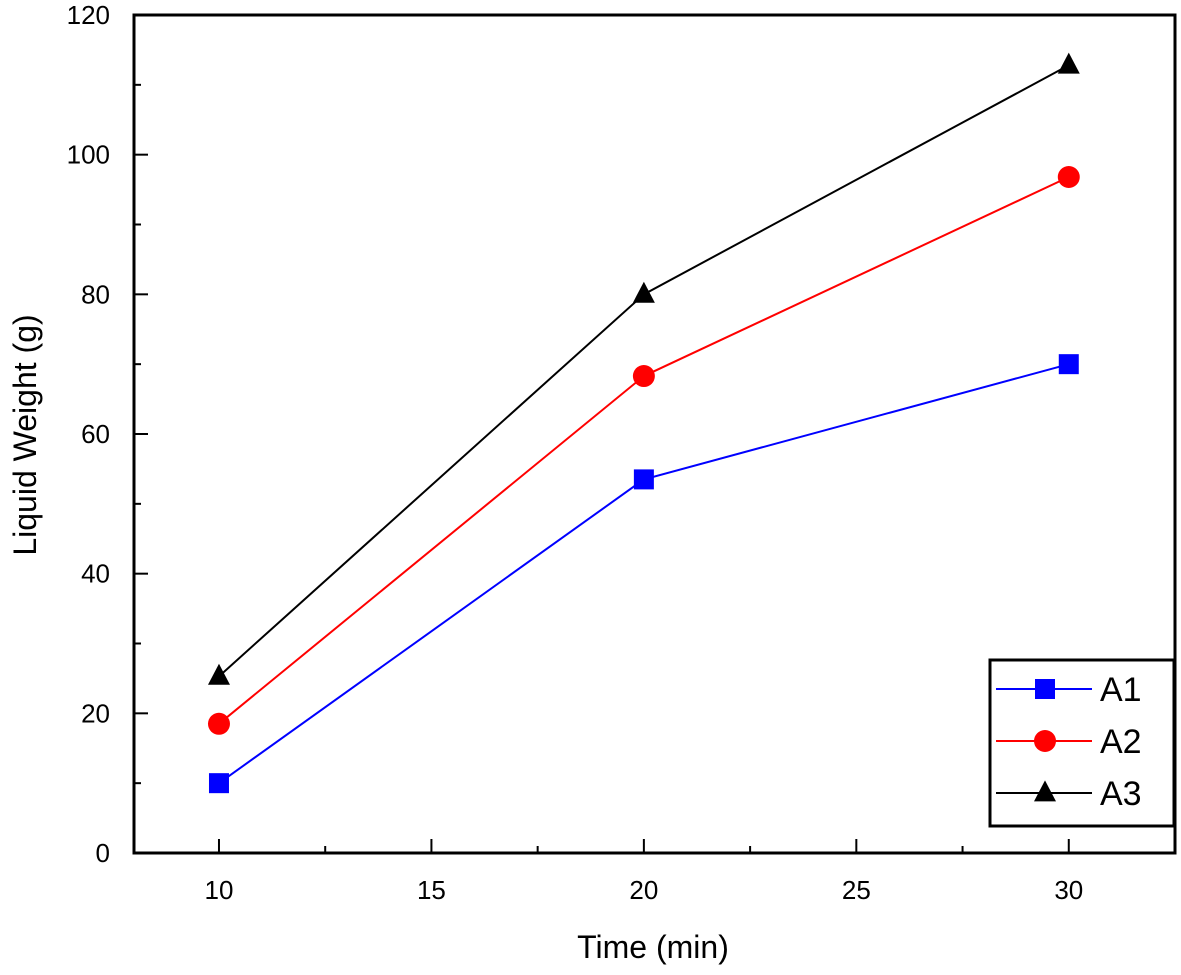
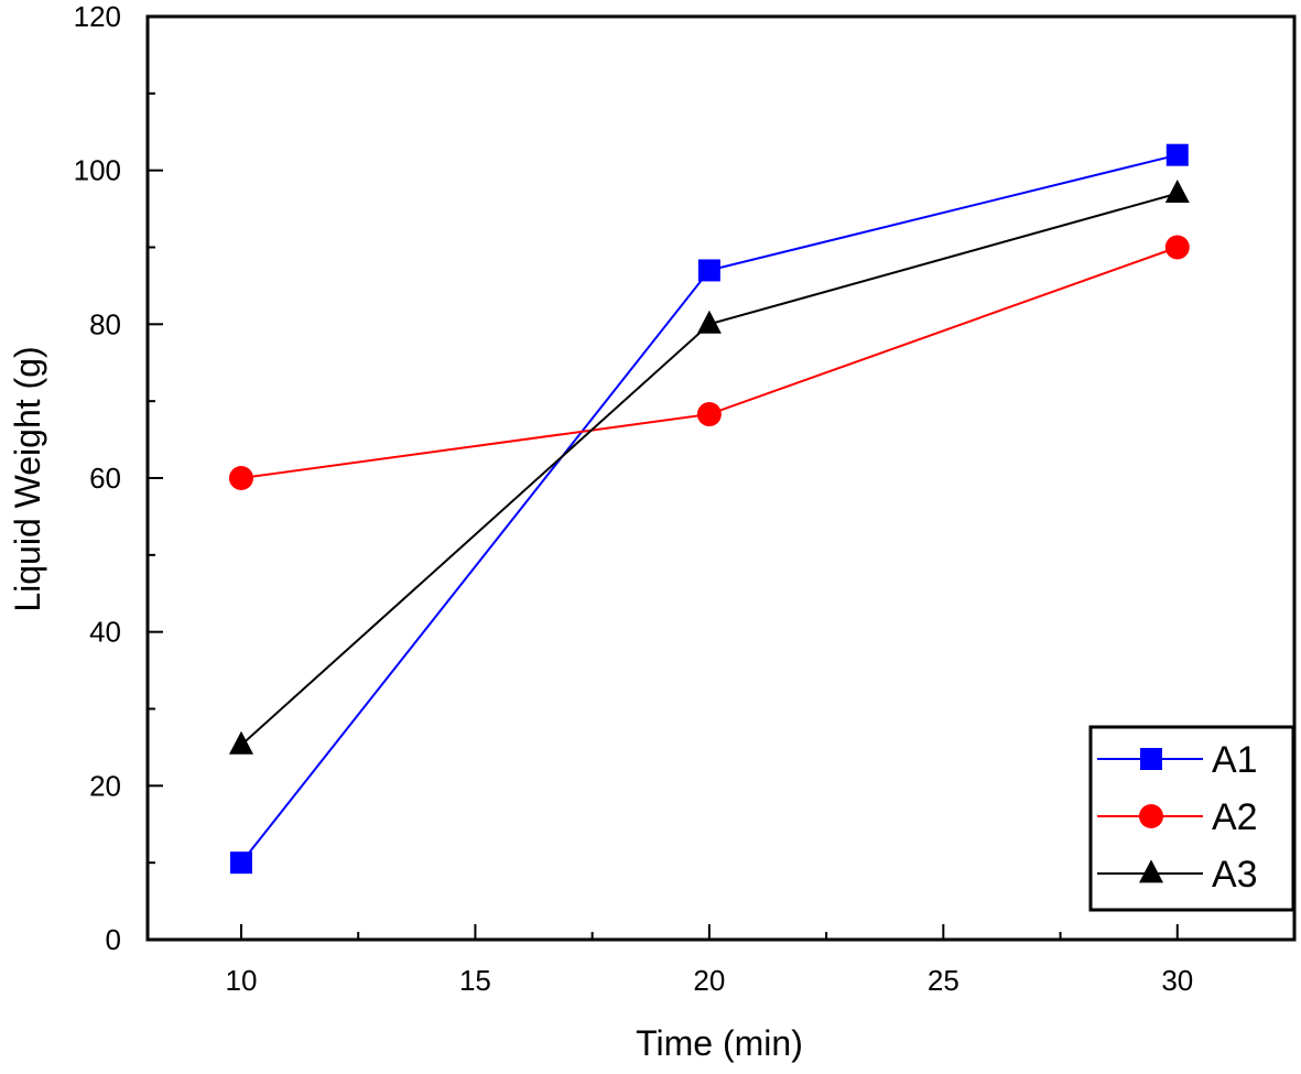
A2/10: 18 -> 60
A1/20: 54 -> 87
A1/30: 70 -> 102
A2/30: 97 -> 90
A3/30: 113 -> 97
